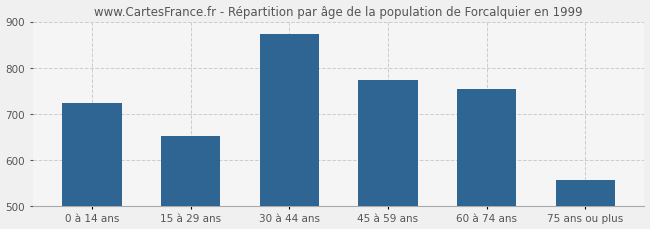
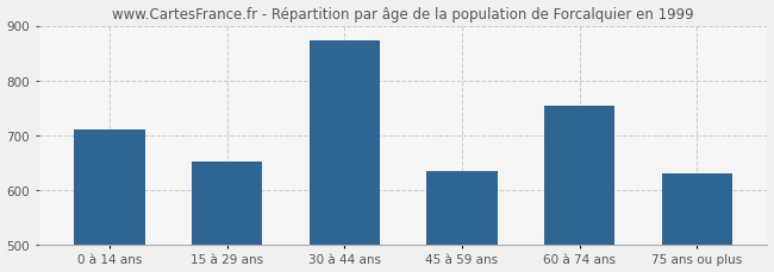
0 à 14 ans: 723 -> 710
45 à 59 ans: 773 -> 635
75 ans ou plus: 557 -> 630
